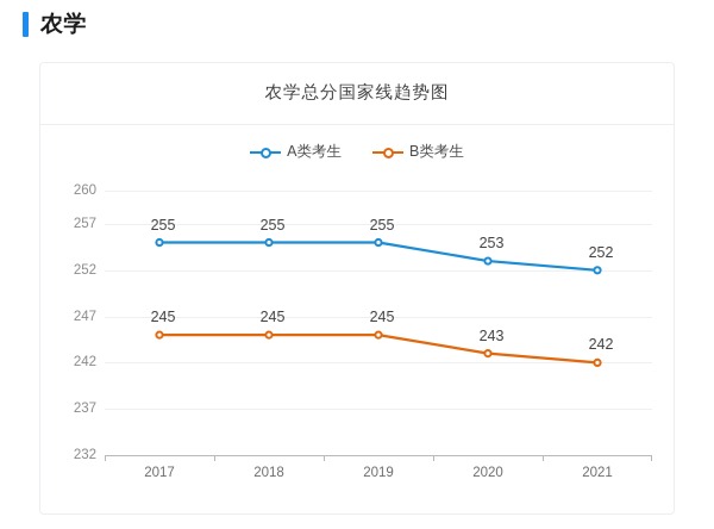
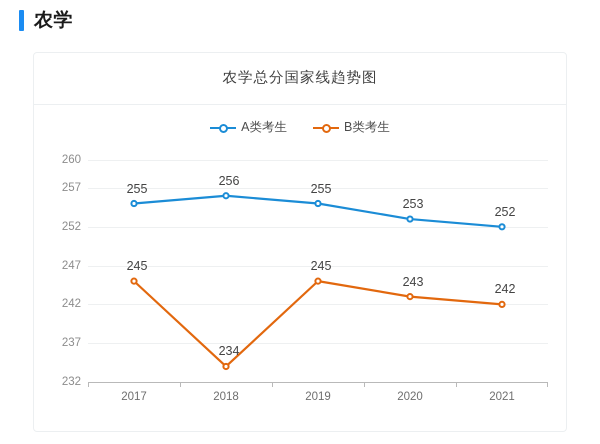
A类考生/2018: 255 -> 256
B类考生/2018: 245 -> 234
